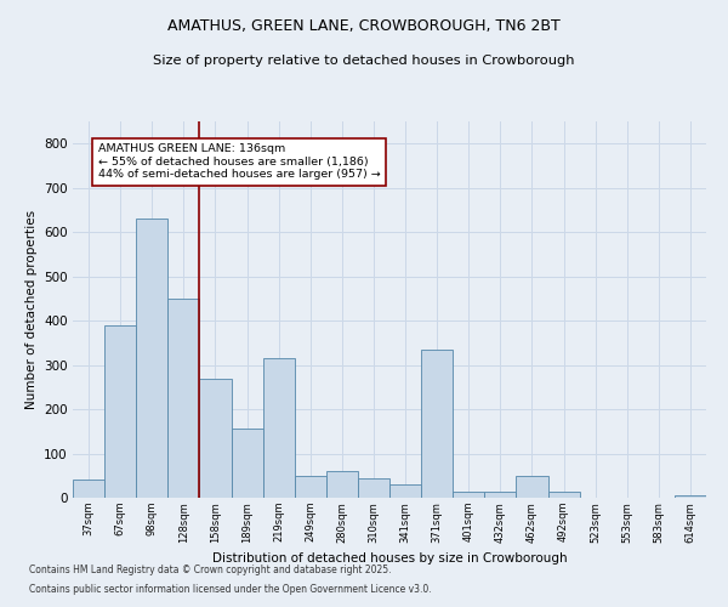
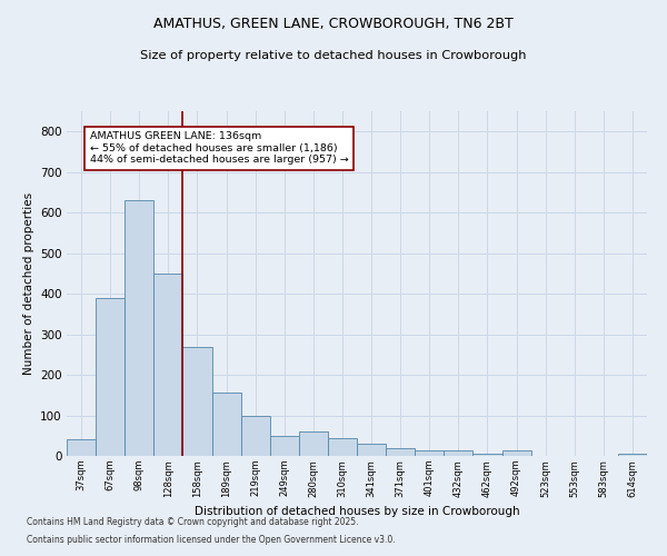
219sqm: 315 -> 100
371sqm: 335 -> 20
462sqm: 50 -> 5
